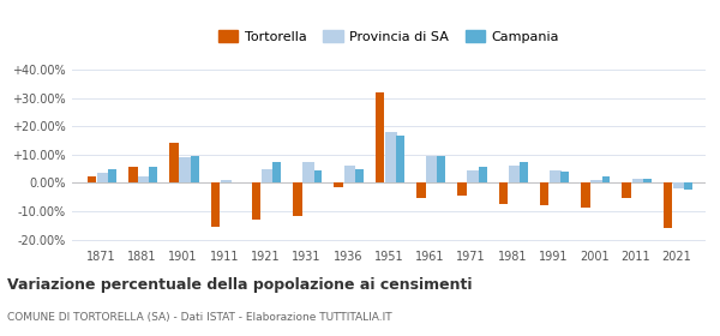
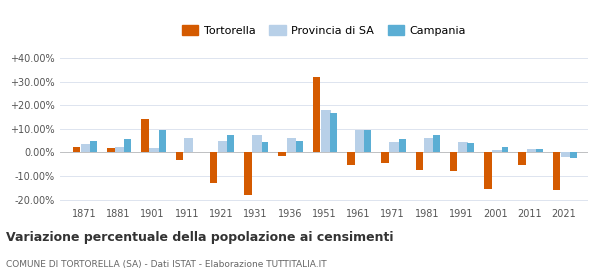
Tortorella/1881: 5.5% -> 2.0%
Provincia di SA/1901: 9.0% -> 2.0%
Tortorella/1911: -15.5% -> -3.0%
Provincia di SA/1911: 1.0% -> 6.0%
Tortorella/1931: -11.5% -> -18.0%
Tortorella/2001: -8.5% -> -15.5%
